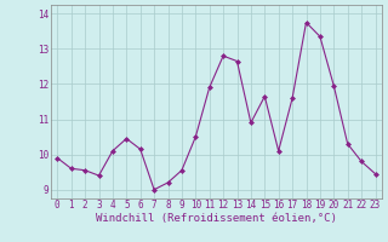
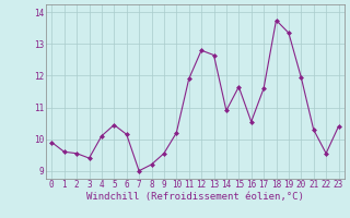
10: 10.50 -> 10.20
16: 10.10 -> 10.55
22: 9.80 -> 9.55
23: 9.45 -> 10.40
